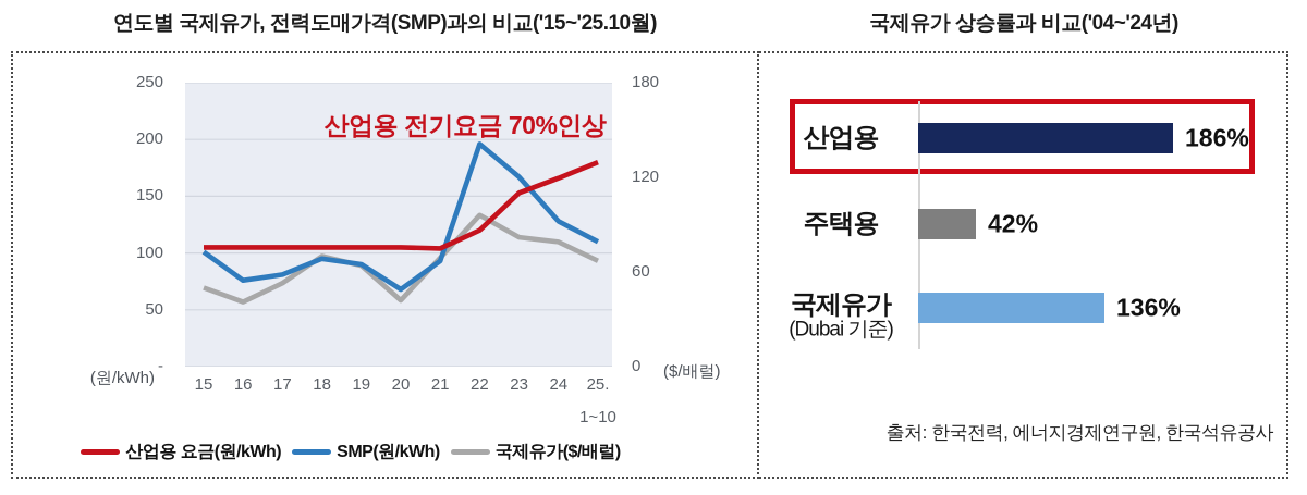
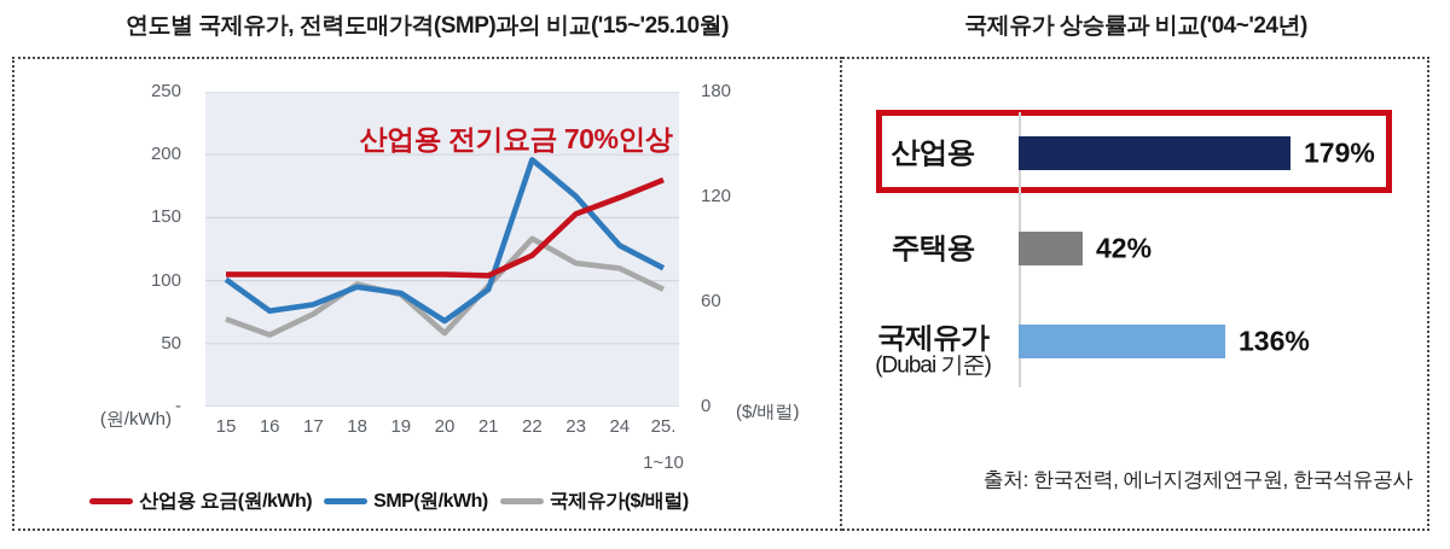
국제유가 상승률과 비교('04~'24년)/산업용: 186% -> 179%
